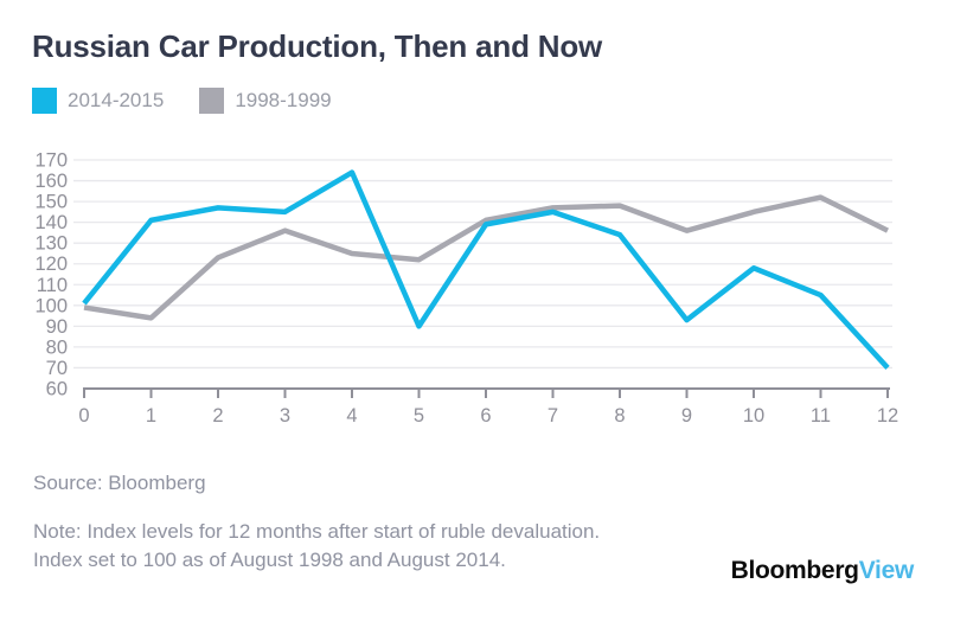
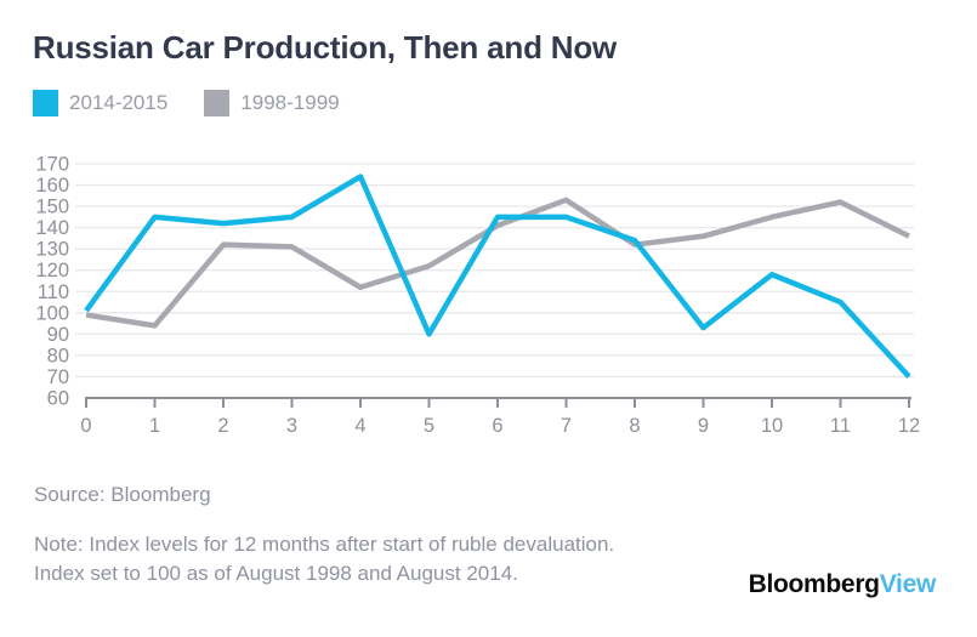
2014-2015/1: 141 -> 145
2014-2015/2: 147 -> 142
1998-1999/2: 123 -> 132
1998-1999/3: 136 -> 131
1998-1999/4: 125 -> 112
2014-2015/6: 139 -> 145
1998-1999/7: 147 -> 153
1998-1999/8: 148 -> 132
